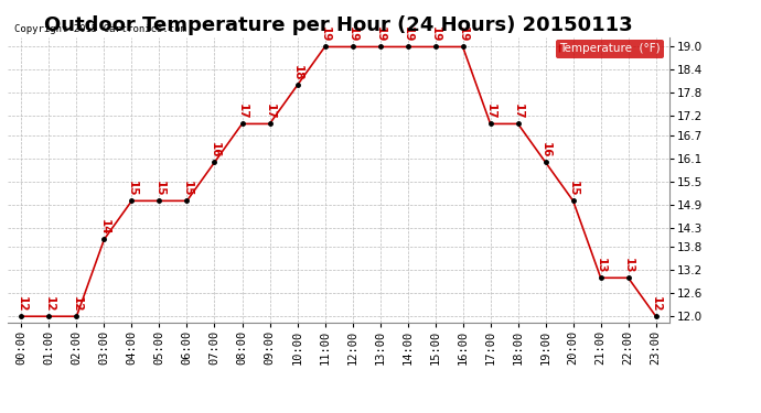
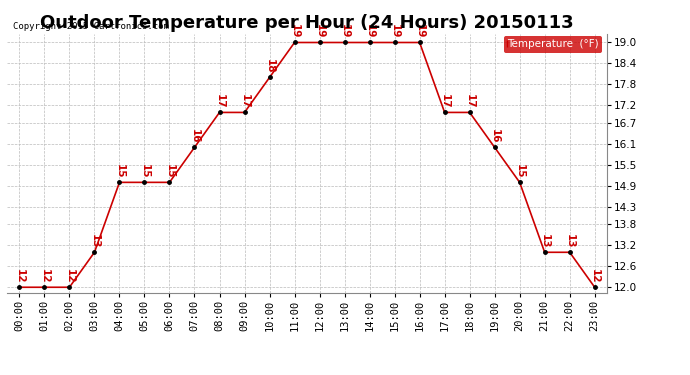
03:00: 14 -> 13
